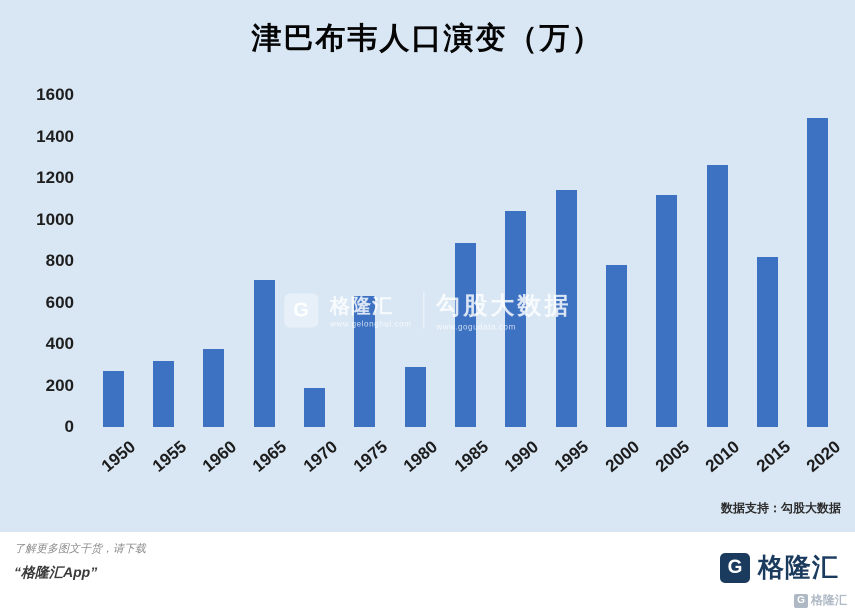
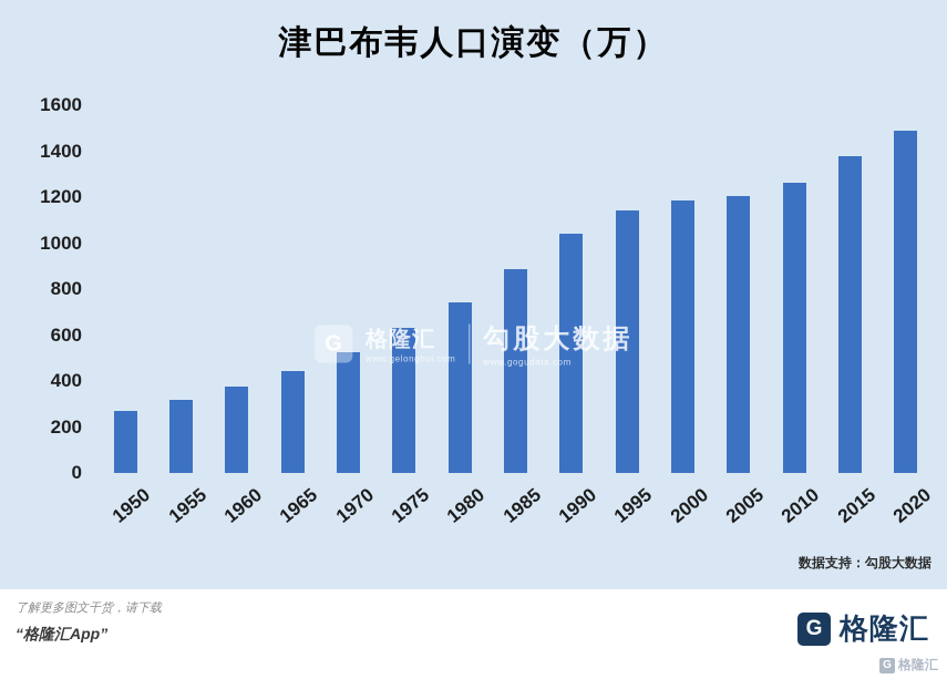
1965: 710 -> 440
1970: 190 -> 520
1980: 290 -> 740
2000: 780 -> 1180
2005: 1120 -> 1200
2015: 820 -> 1380
